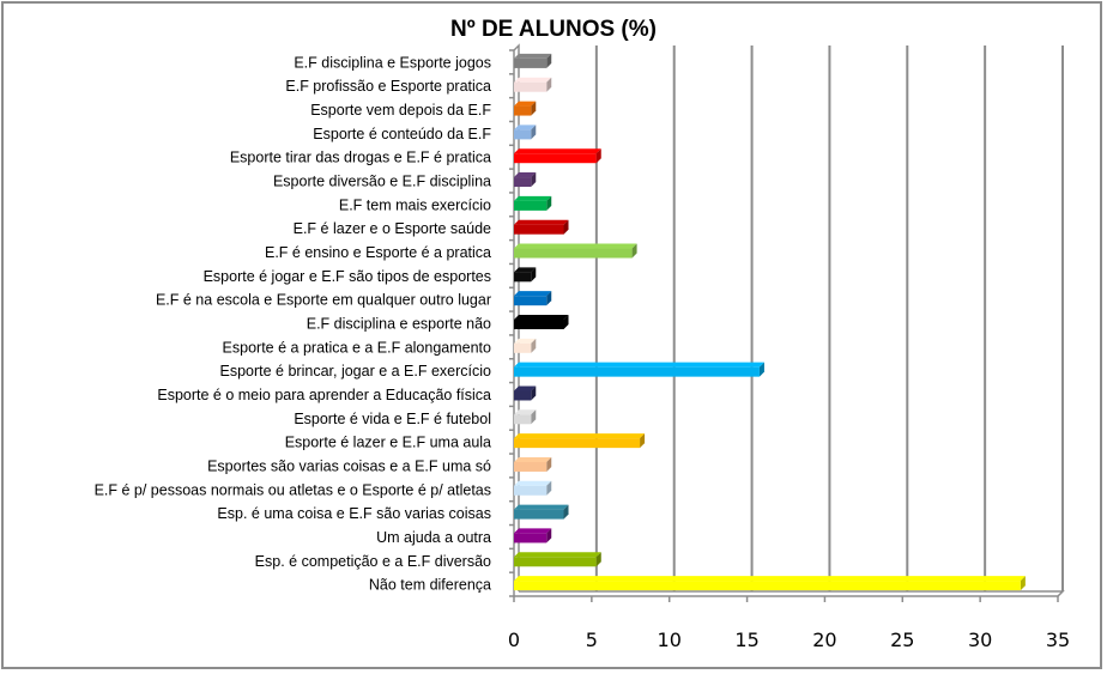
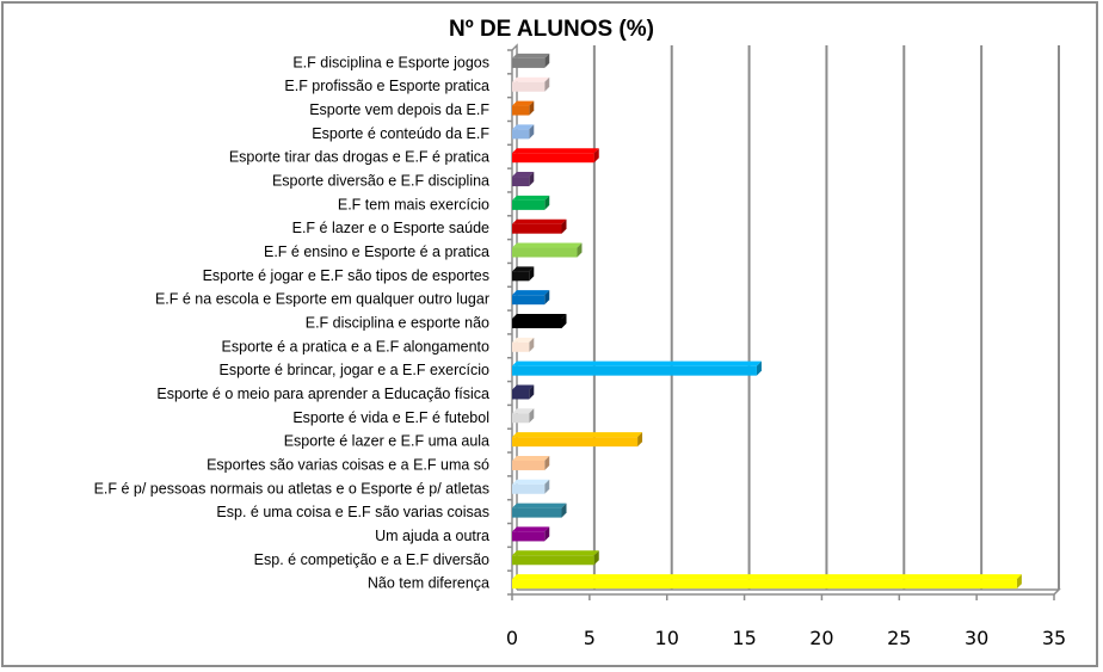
E.F é ensino e Esporte é a pratica: 7.6 -> 4.2
